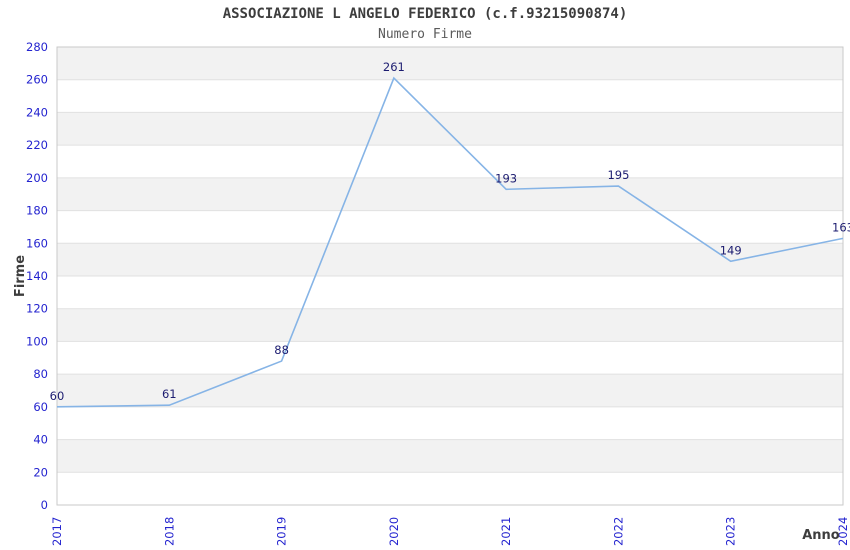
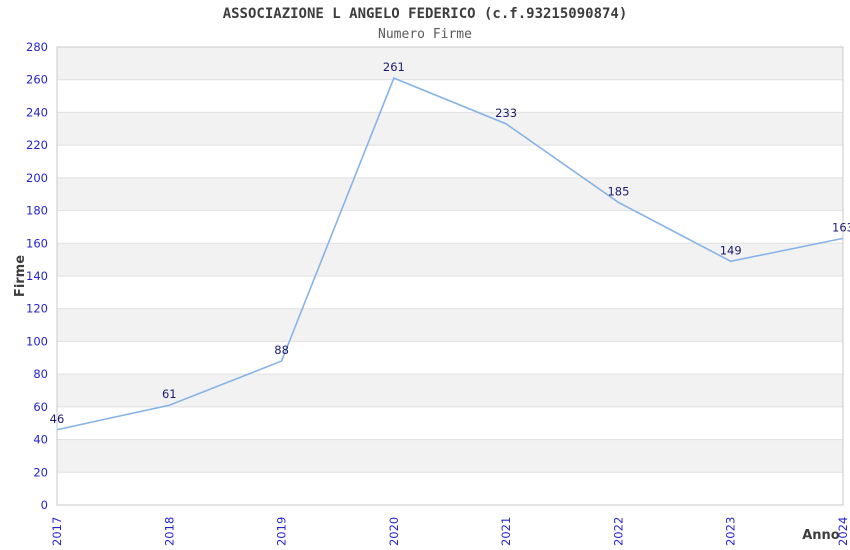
2017: 60 -> 46
2021: 193 -> 233
2022: 195 -> 185
